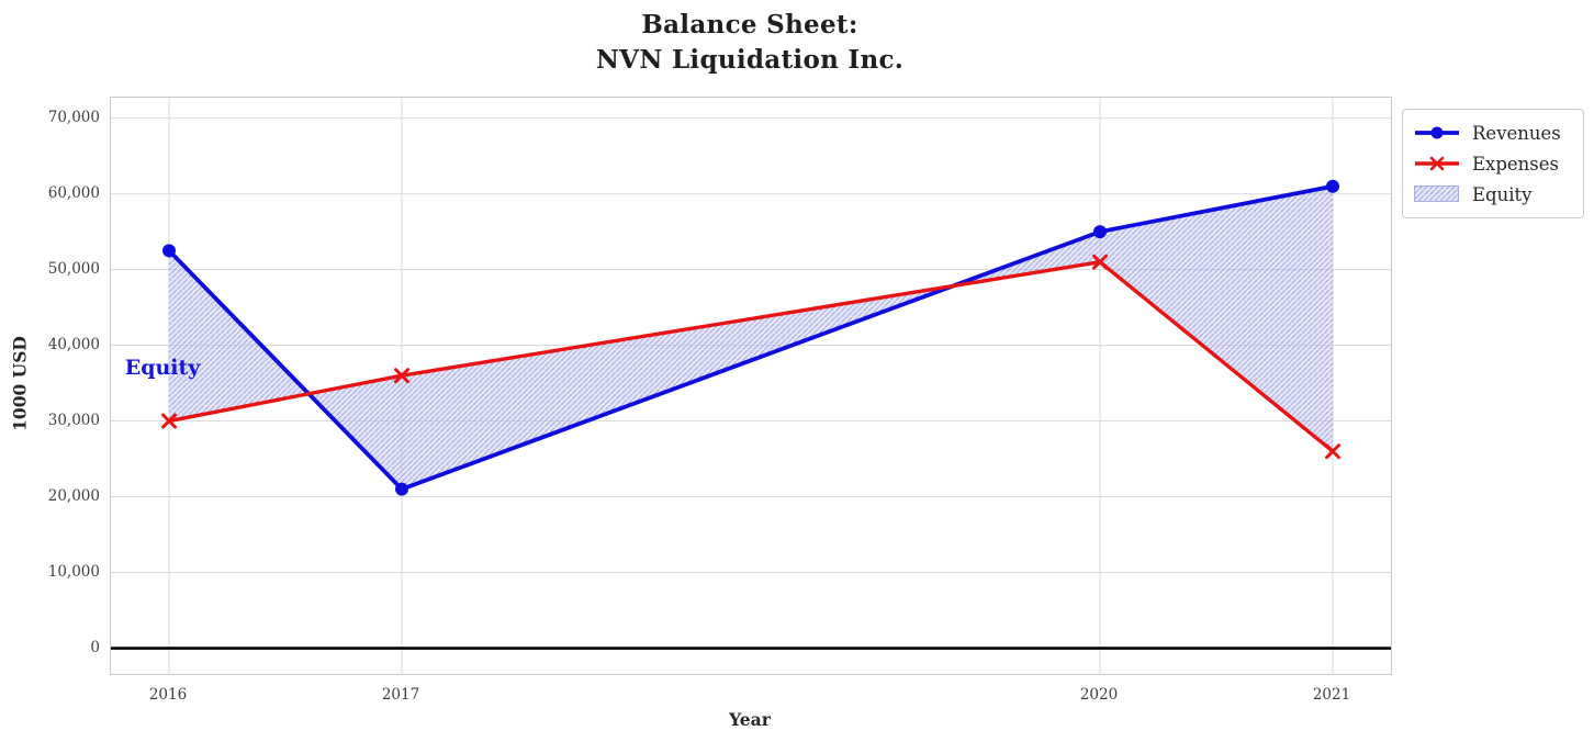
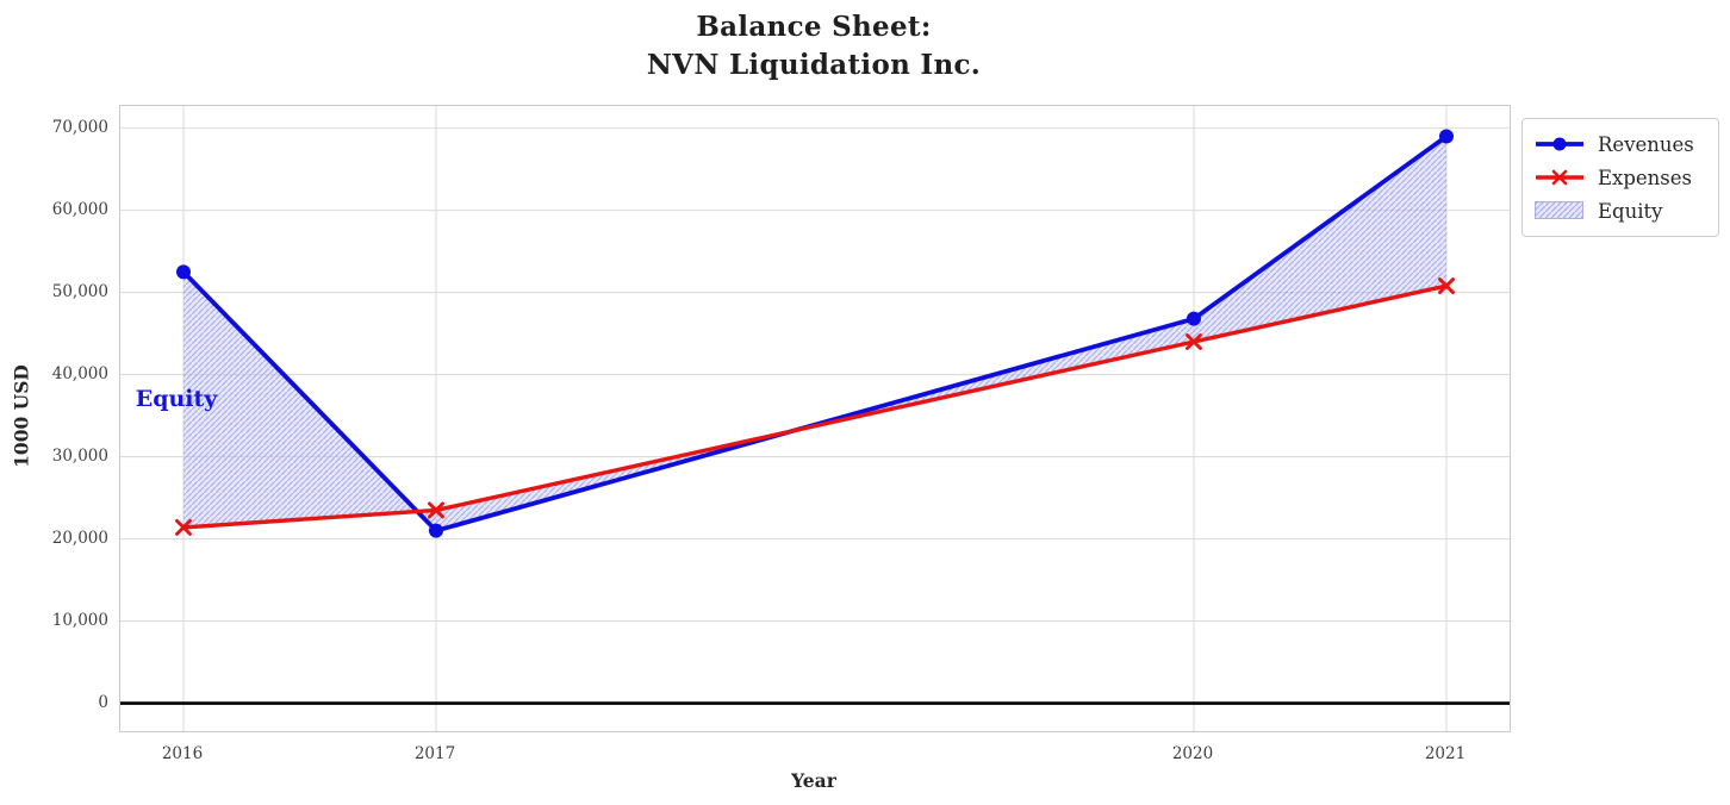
Expenses/2016: 30000 -> 21000
Expenses/2017: 36000 -> 24000
Revenues/2020: 55000 -> 47000
Expenses/2020: 51000 -> 44000
Revenues/2021: 61000 -> 69000
Expenses/2021: 26000 -> 51000
